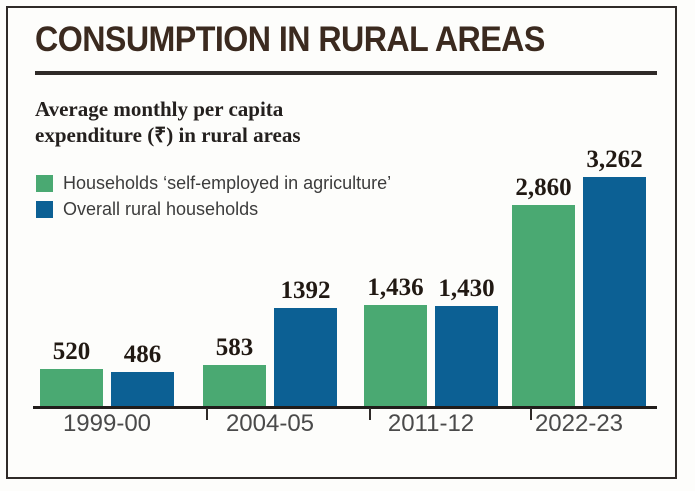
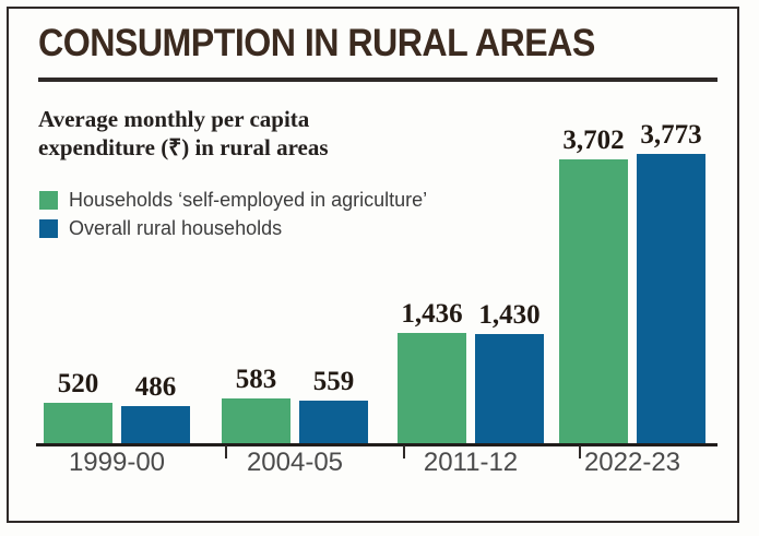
Overall rural households/2004-05: 1392 -> 559
Households ‘self-employed in agriculture’/2022-23: 2,860 -> 3,702
Overall rural households/2022-23: 3,262 -> 3,773
